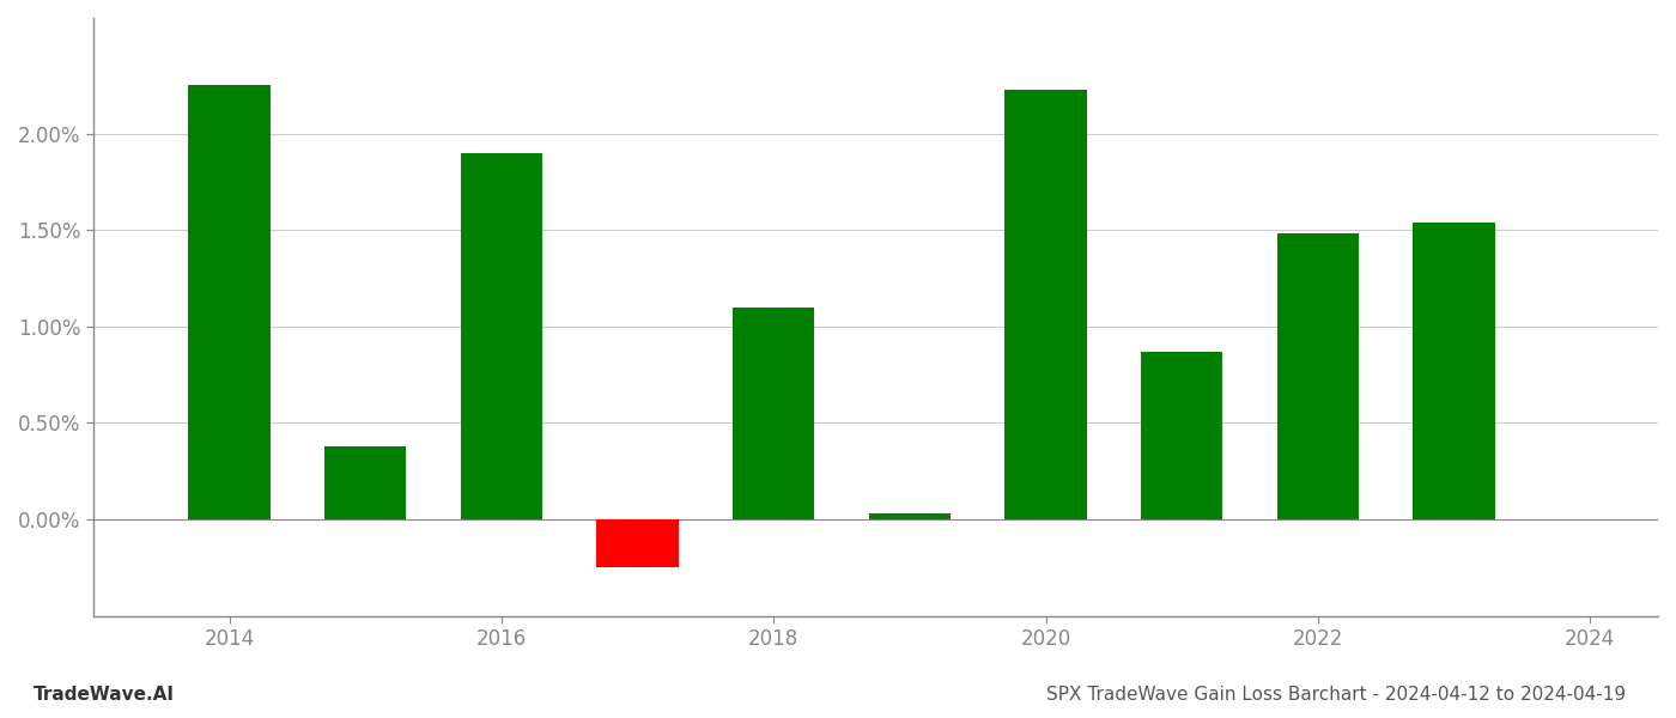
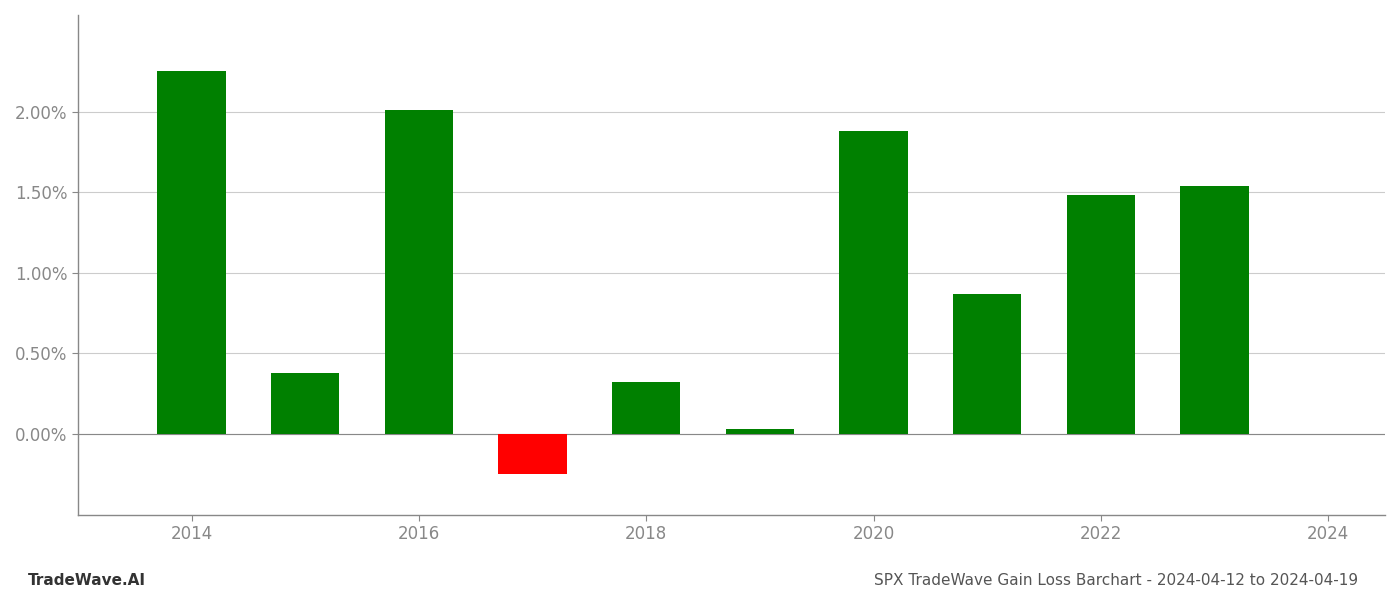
2016: 1.90% -> 2.01%
2018: 1.10% -> 0.32%
2020: 2.23% -> 1.88%
